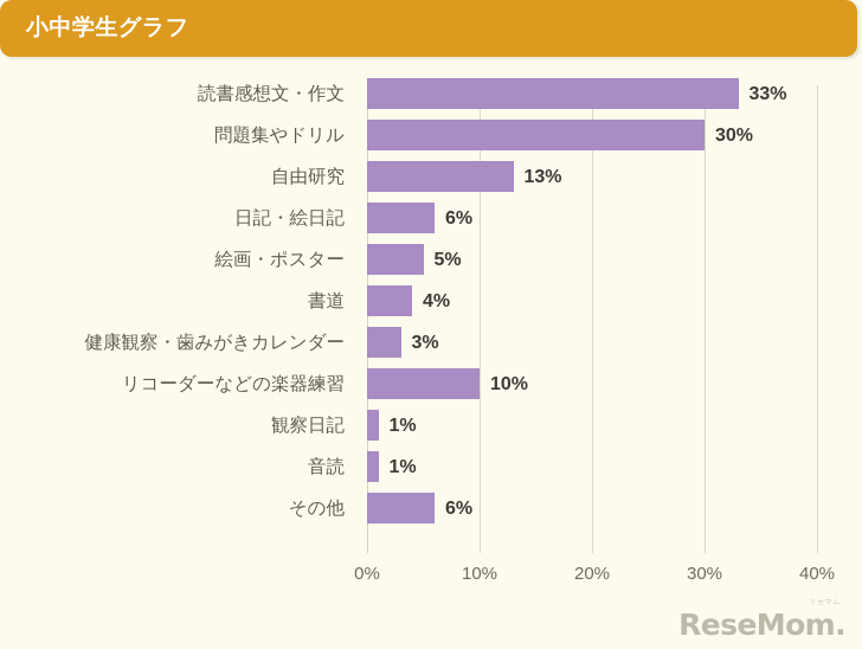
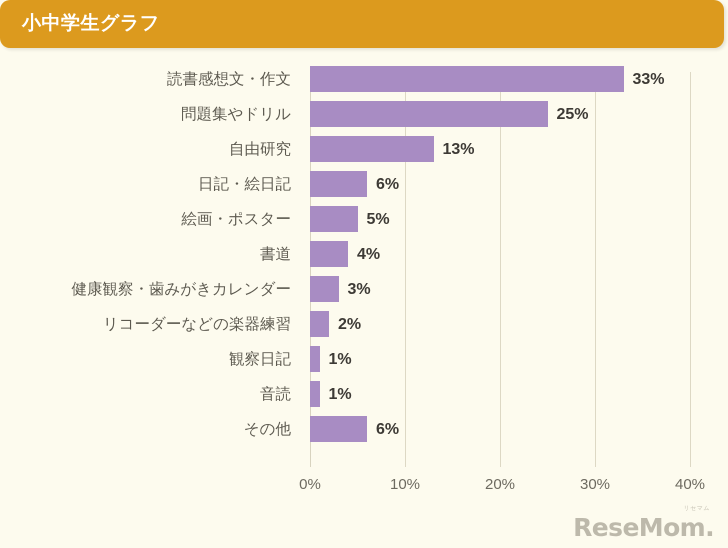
問題集やドリル: 30% -> 25%
リコーダーなどの楽器練習: 10% -> 2%
